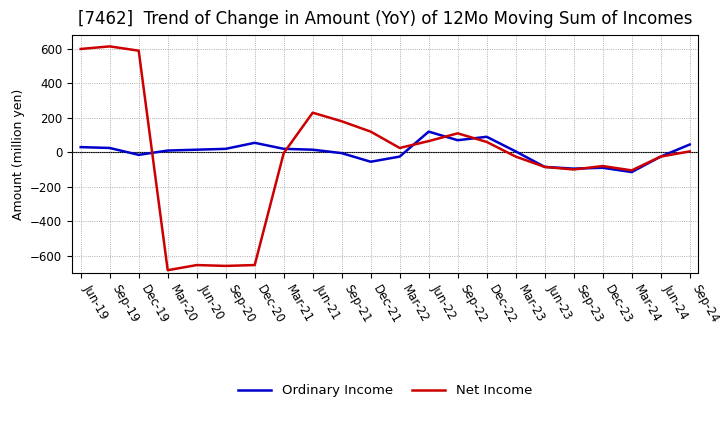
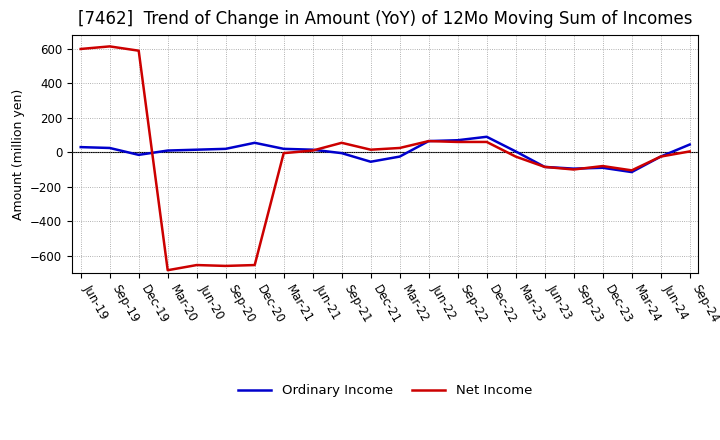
Net Income/Jun-21: 230 -> 10
Net Income/Sep-21: 180 -> 60
Net Income/Dec-21: 120 -> 20
Ordinary Income/Jun-22: 120 -> 60
Net Income/Sep-22: 110 -> 60
